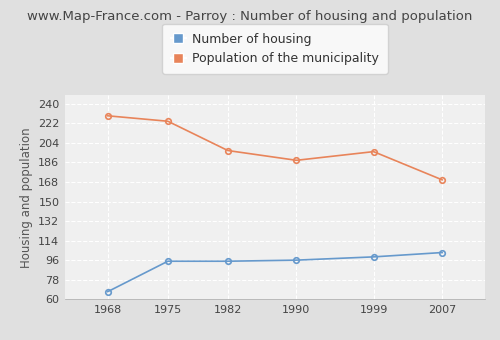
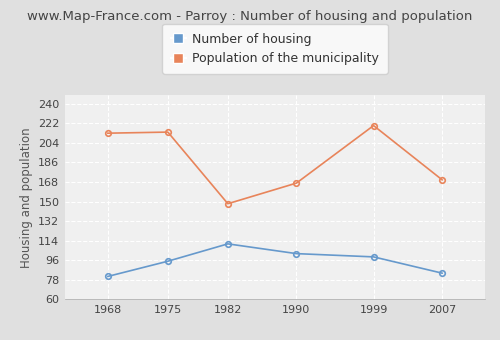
Number of housing/1968: 67 -> 81
Population of the municipality/1968: 229 -> 213
Population of the municipality/1975: 224 -> 214
Number of housing/1982: 95 -> 111
Population of the municipality/1982: 197 -> 148
Number of housing/1990: 96 -> 102
Population of the municipality/1990: 188 -> 167
Population of the municipality/1999: 196 -> 220
Number of housing/2007: 103 -> 84
